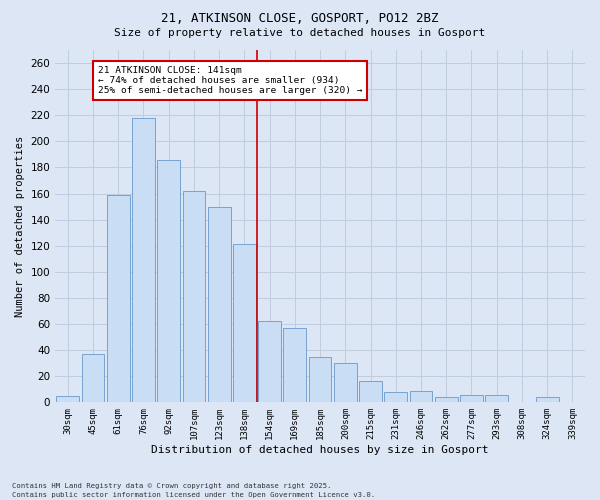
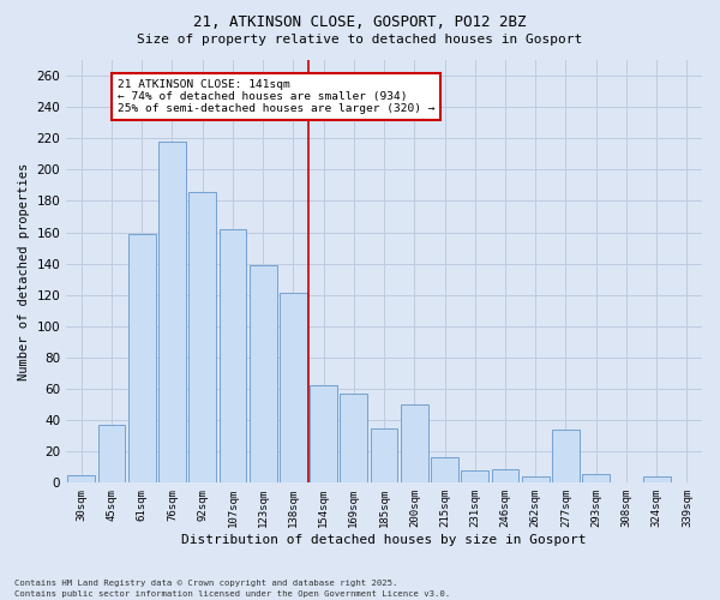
123sqm: 150 -> 139
200sqm: 30 -> 50
277sqm: 6 -> 34
